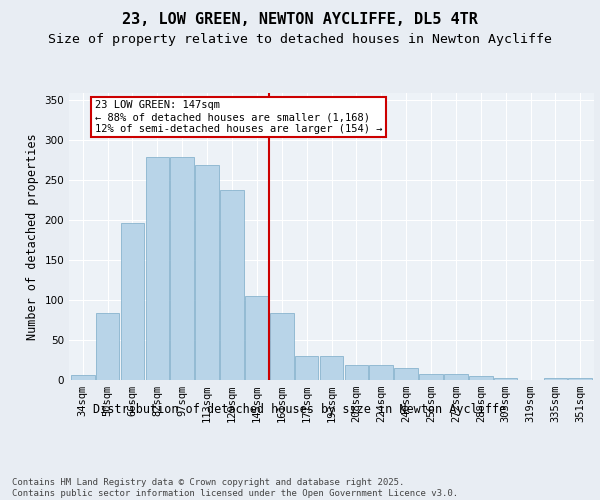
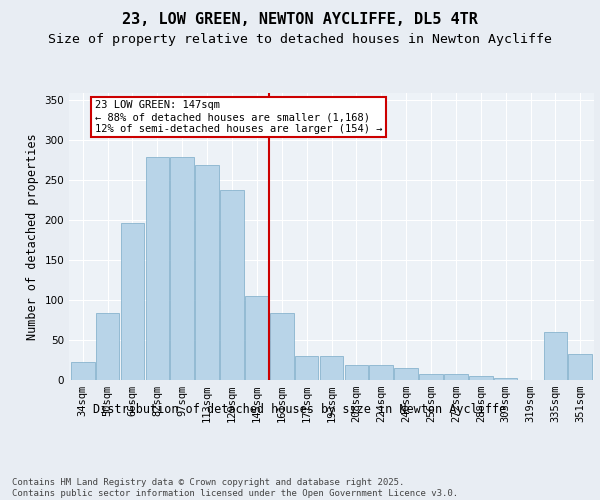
34sqm: 6 -> 22
335sqm: 3 -> 60
351sqm: 3 -> 32
